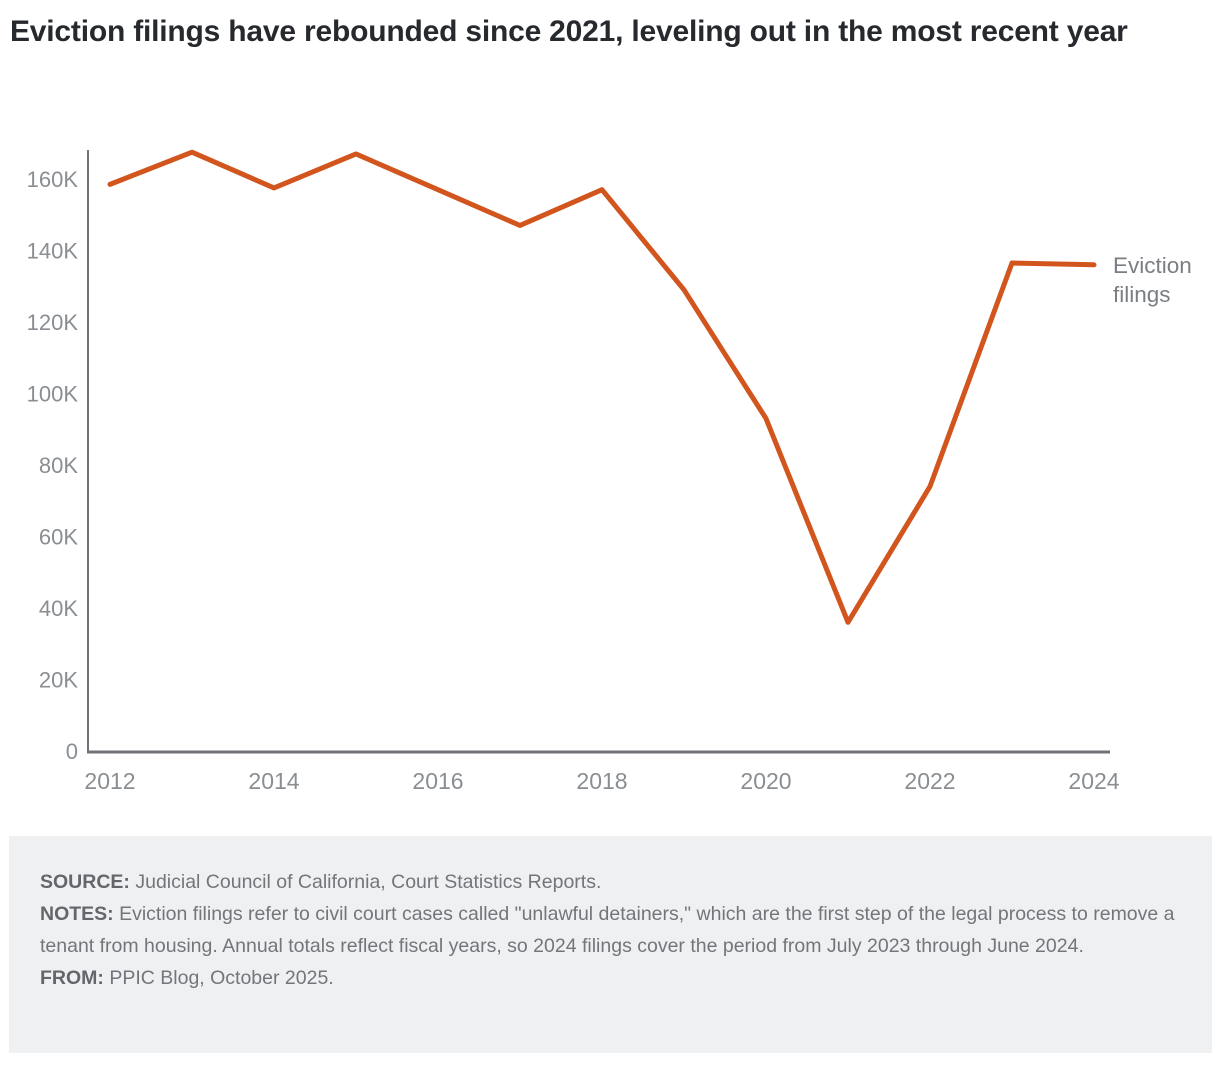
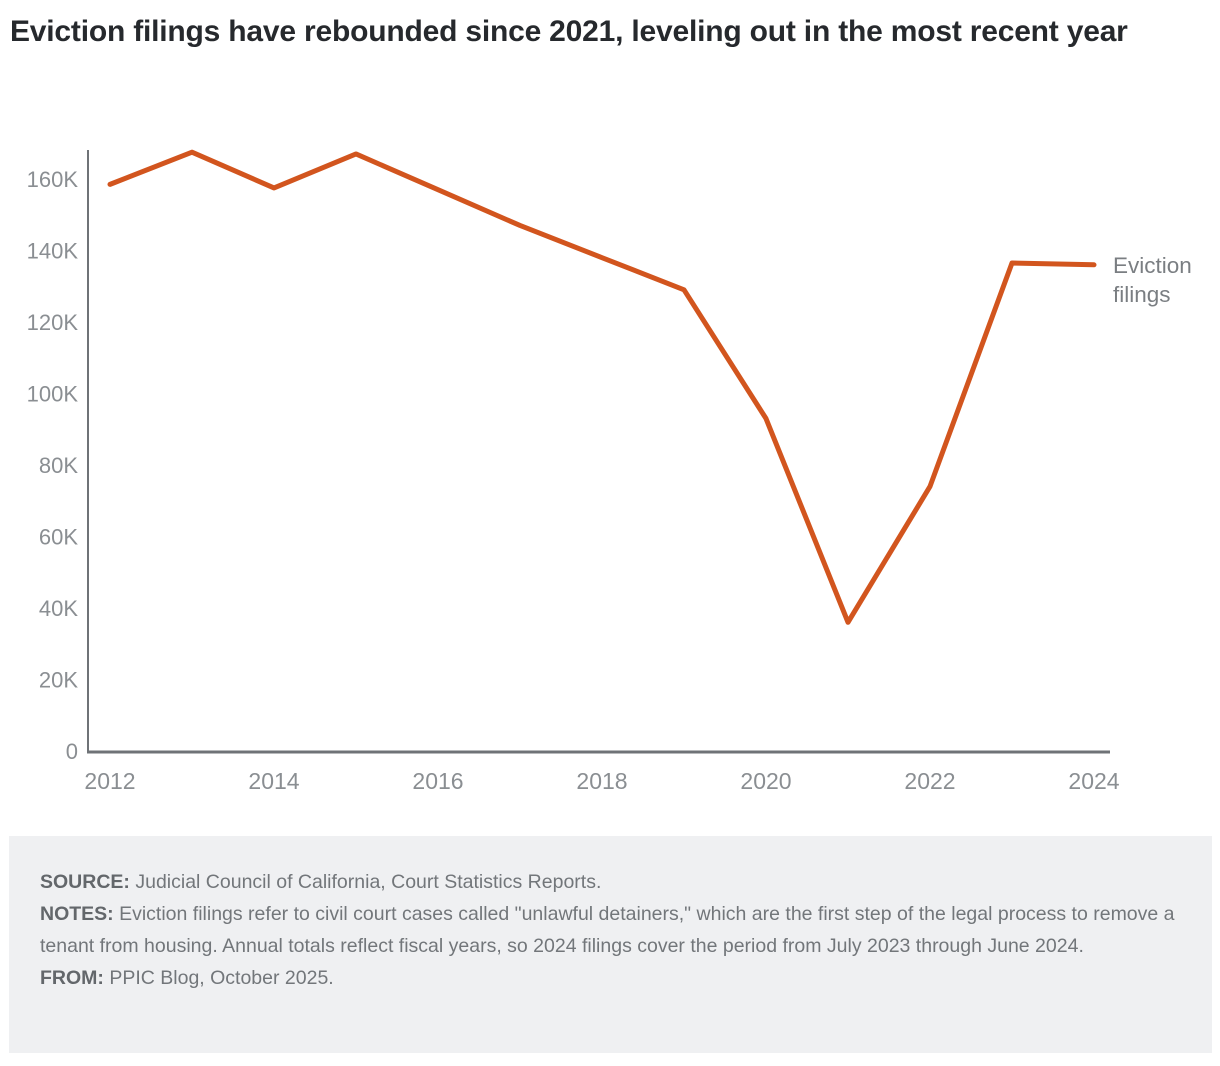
2018: 157K -> 138K
